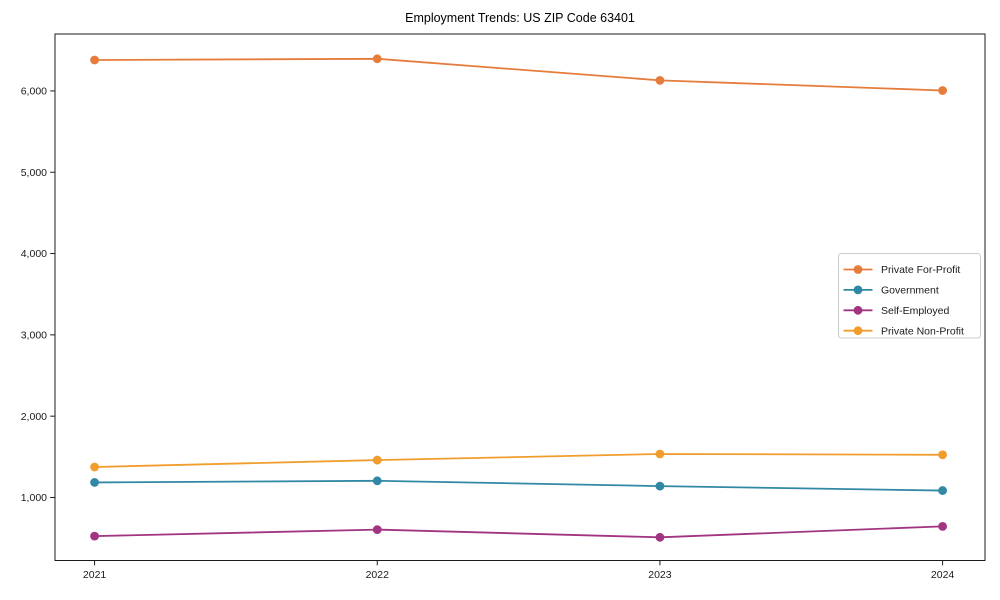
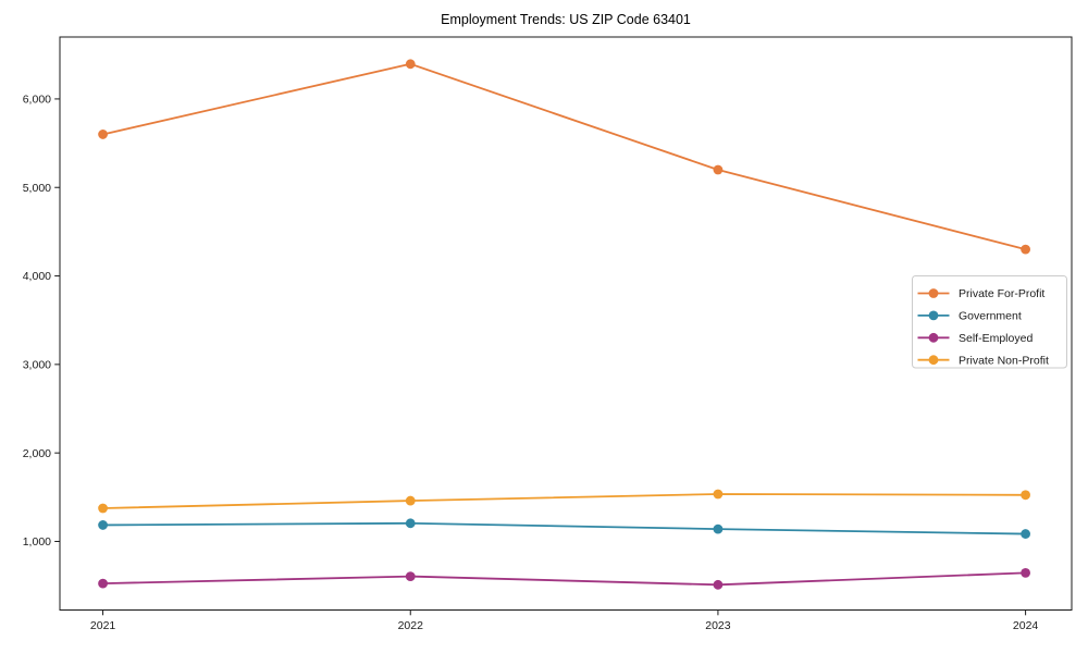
Private For-Profit/2021: 6400 -> 5600
Private For-Profit/2023: 6100 -> 5200
Private For-Profit/2024: 6000 -> 4300
